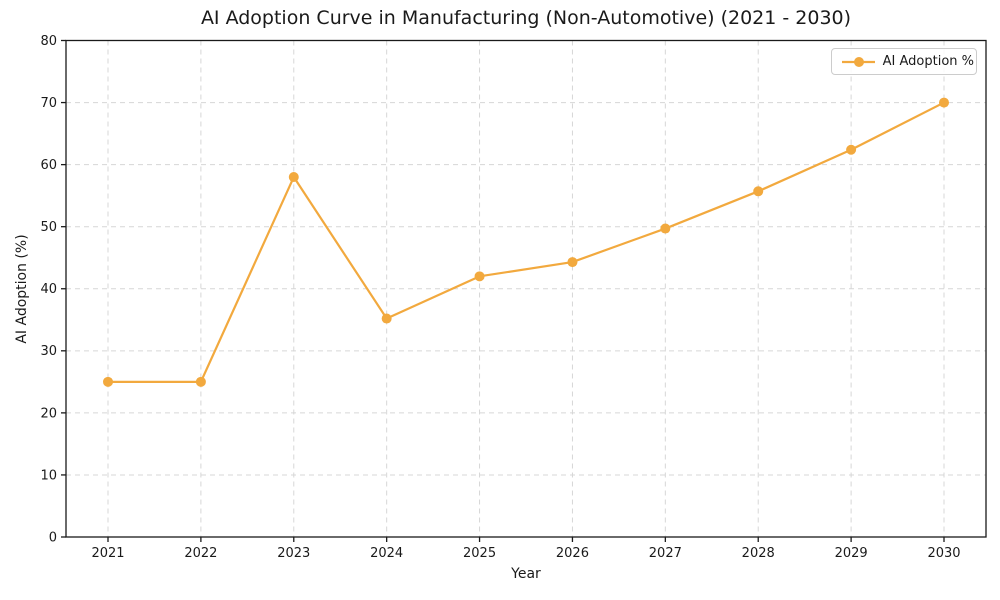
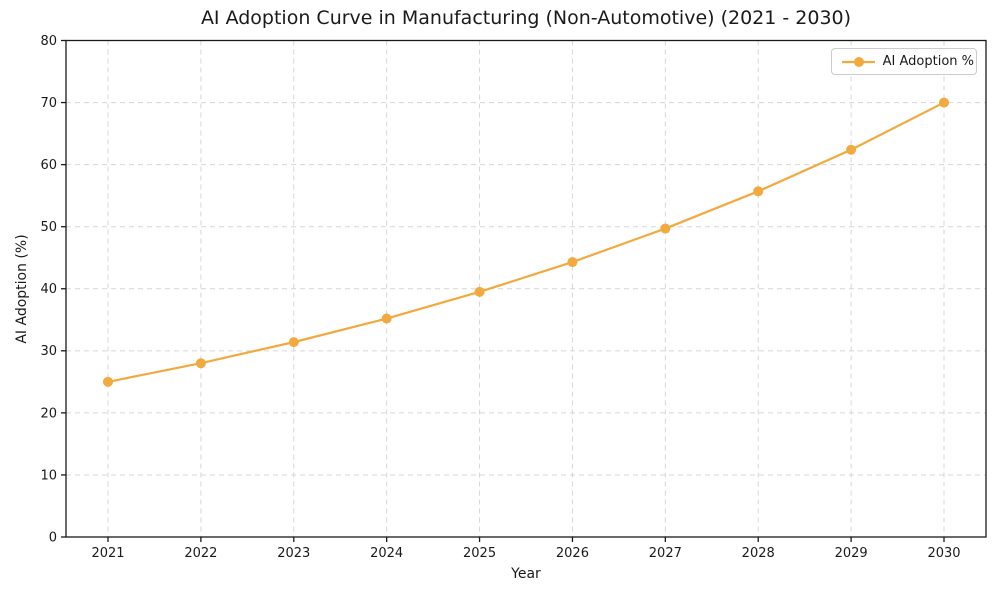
2022: 25 -> 28
2023: 58 -> 31
2025: 42 -> 40
